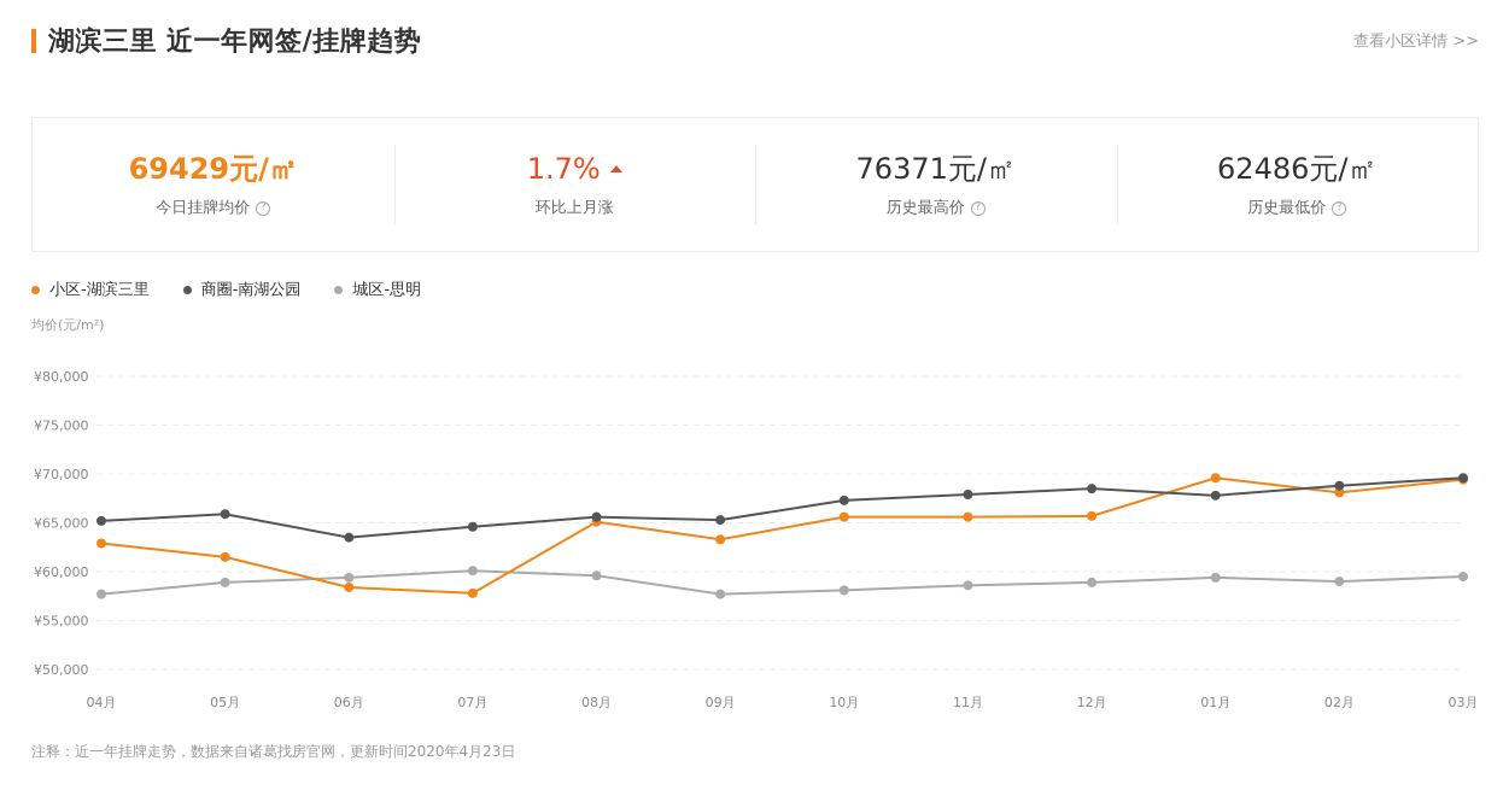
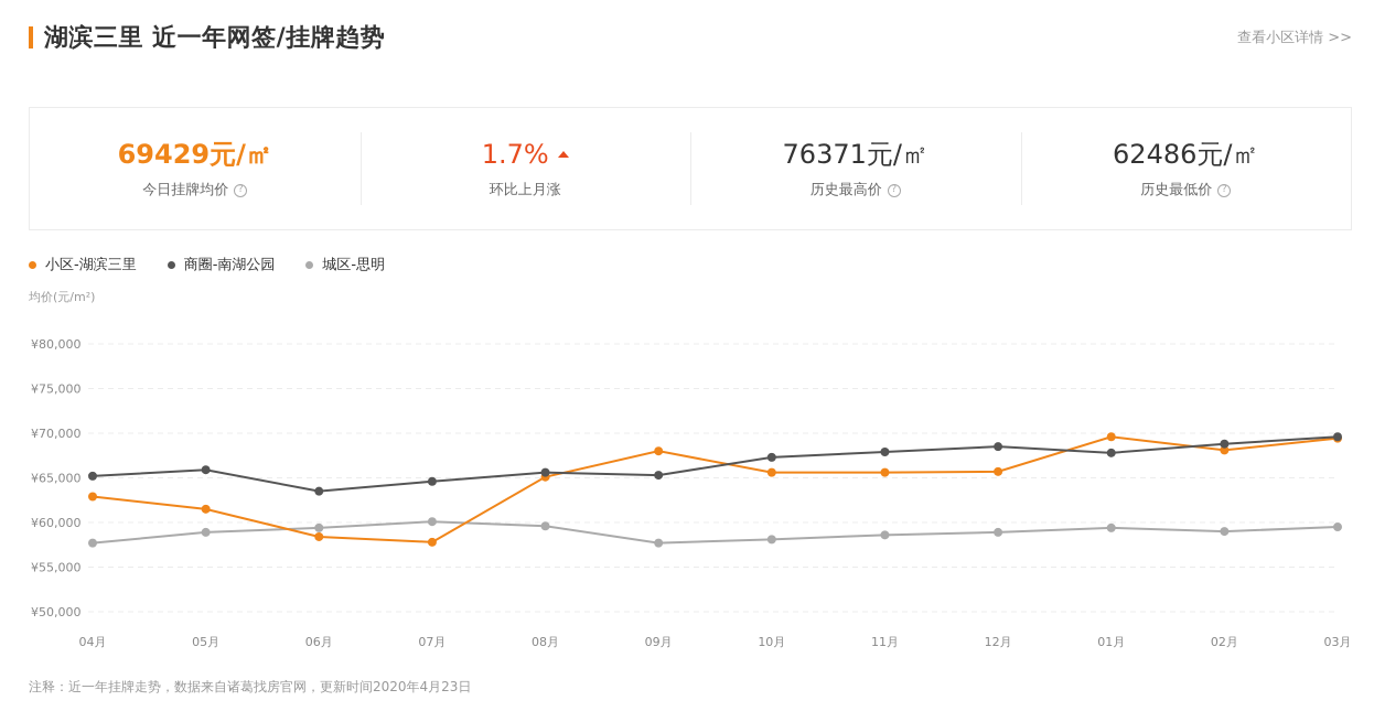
小区-湖滨三里/09月: ¥63000 -> ¥68000
